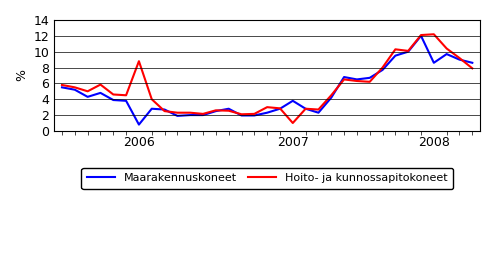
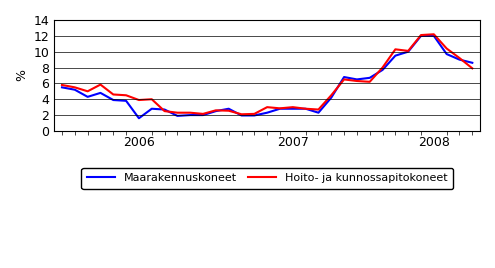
Maarakennuskoneet/2006: 0.8 -> 1.6
Hoito- ja kunnossapitokoneet/2006: 8.8 -> 3.9
Maarakennuskoneet/2007: 3.8 -> 2.8
Hoito- ja kunnossapitokoneet/2007: 1.0 -> 3.0
Maarakennuskoneet/2008: 8.6 -> 12.0
